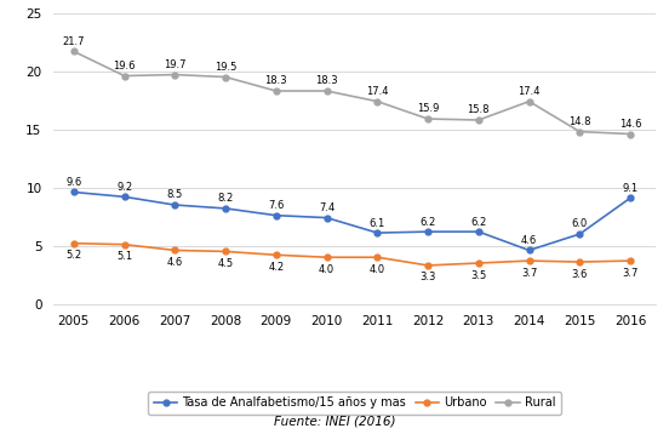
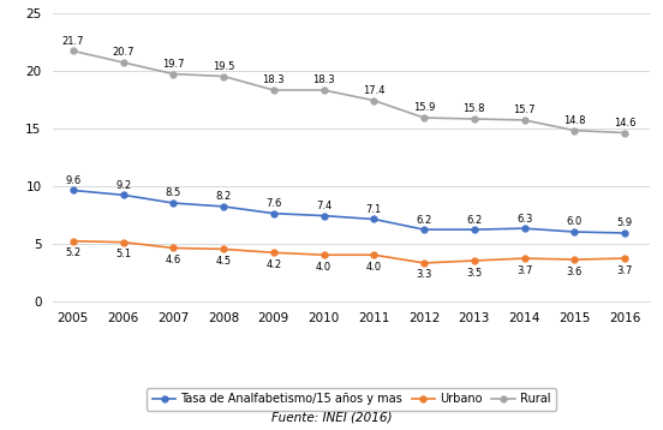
Rural/2006: 19.6 -> 20.7
Tasa de Analfabetismo/15 años y mas/2011: 6.1 -> 7.1
Tasa de Analfabetismo/15 años y mas/2014: 4.6 -> 6.3
Rural/2014: 17.4 -> 15.7
Tasa de Analfabetismo/15 años y mas/2016: 9.1 -> 5.9
